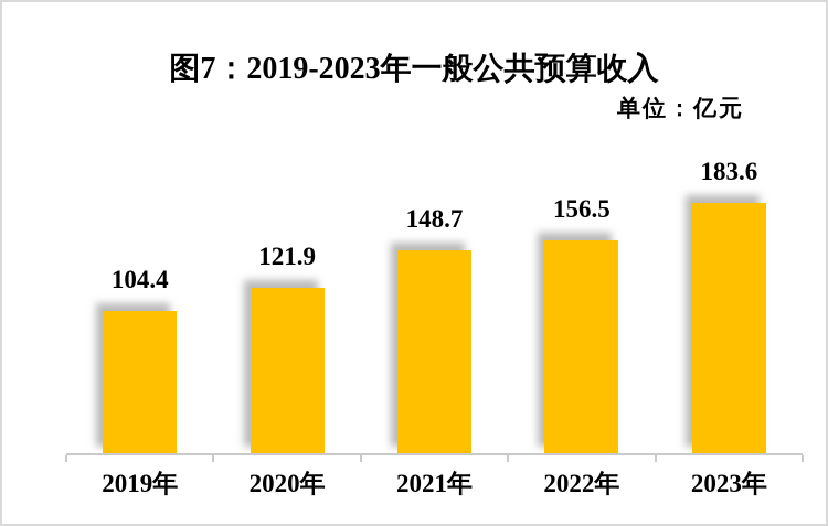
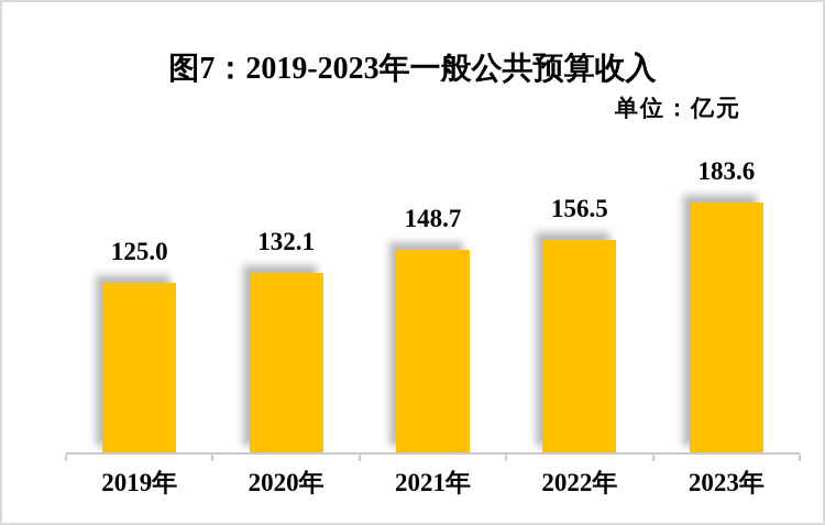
2019年: 104.4 -> 125.0
2020年: 121.9 -> 132.1
